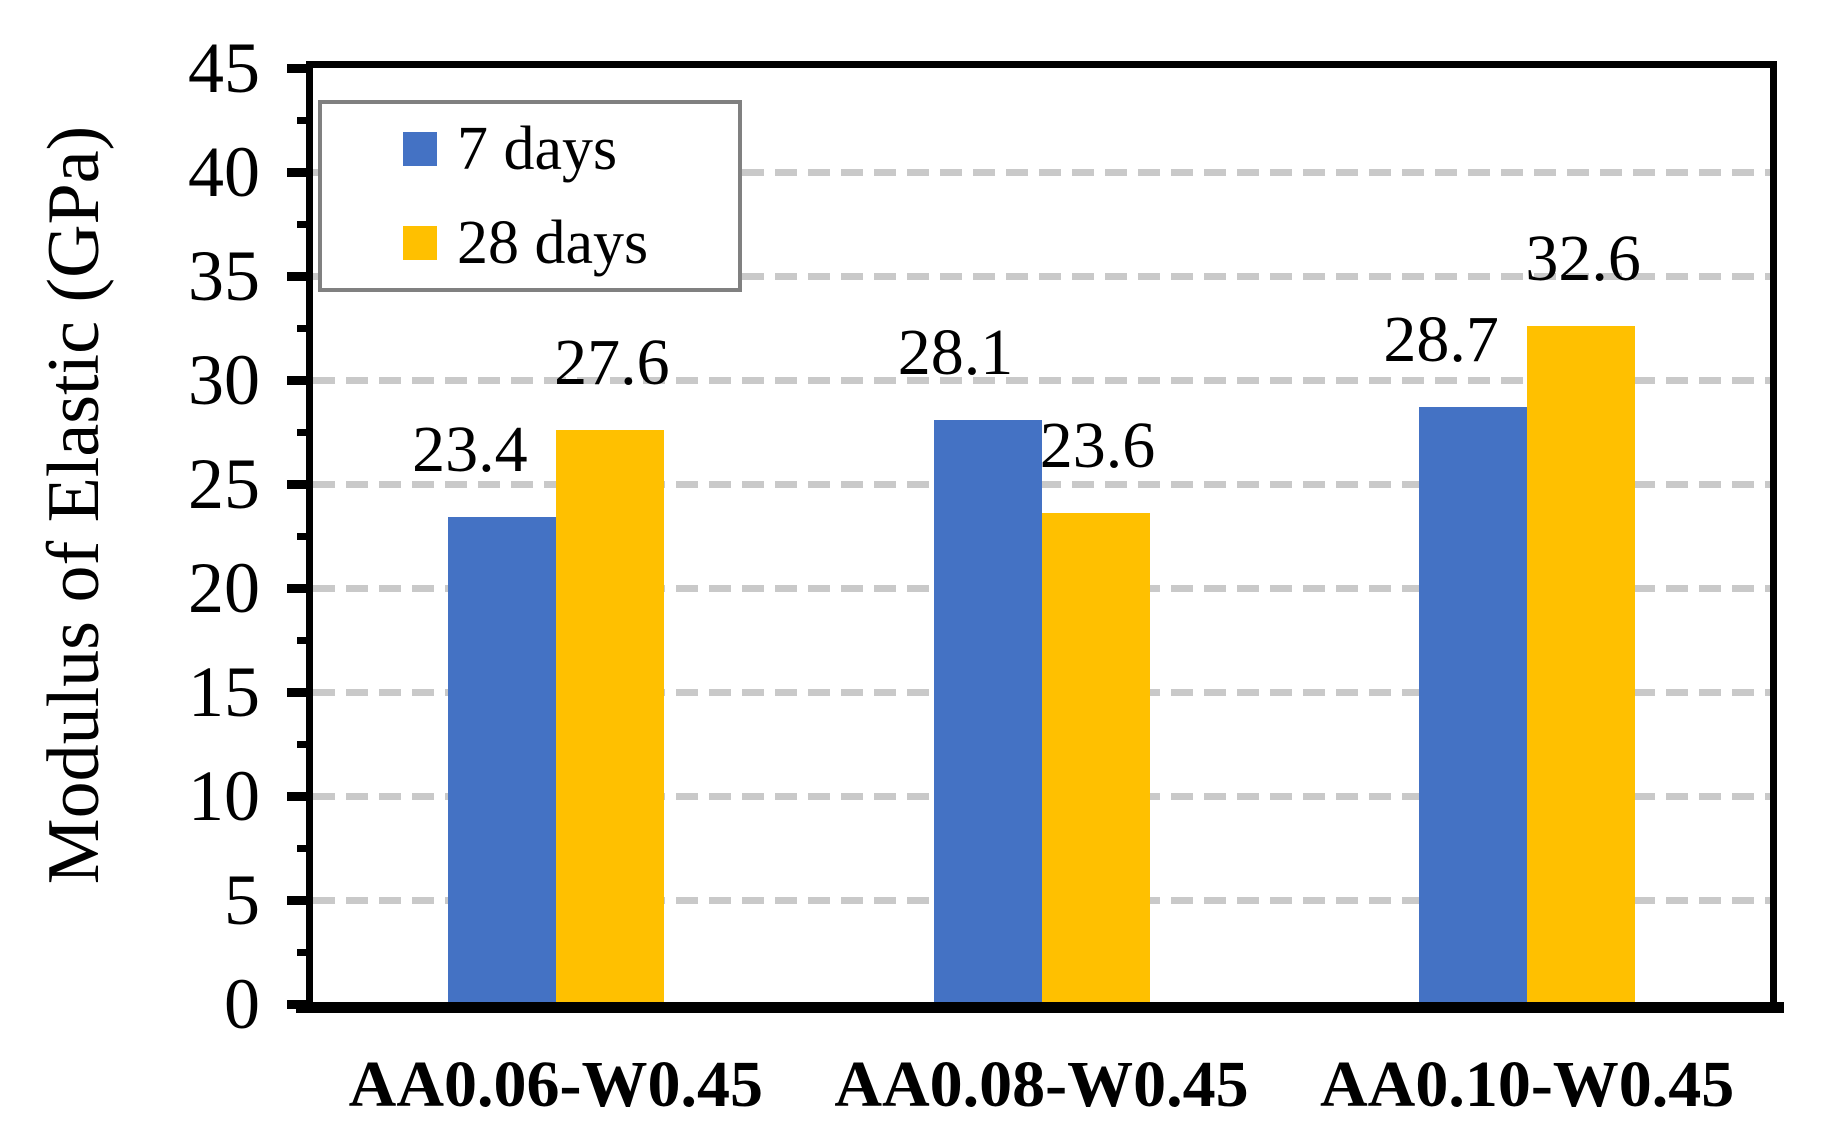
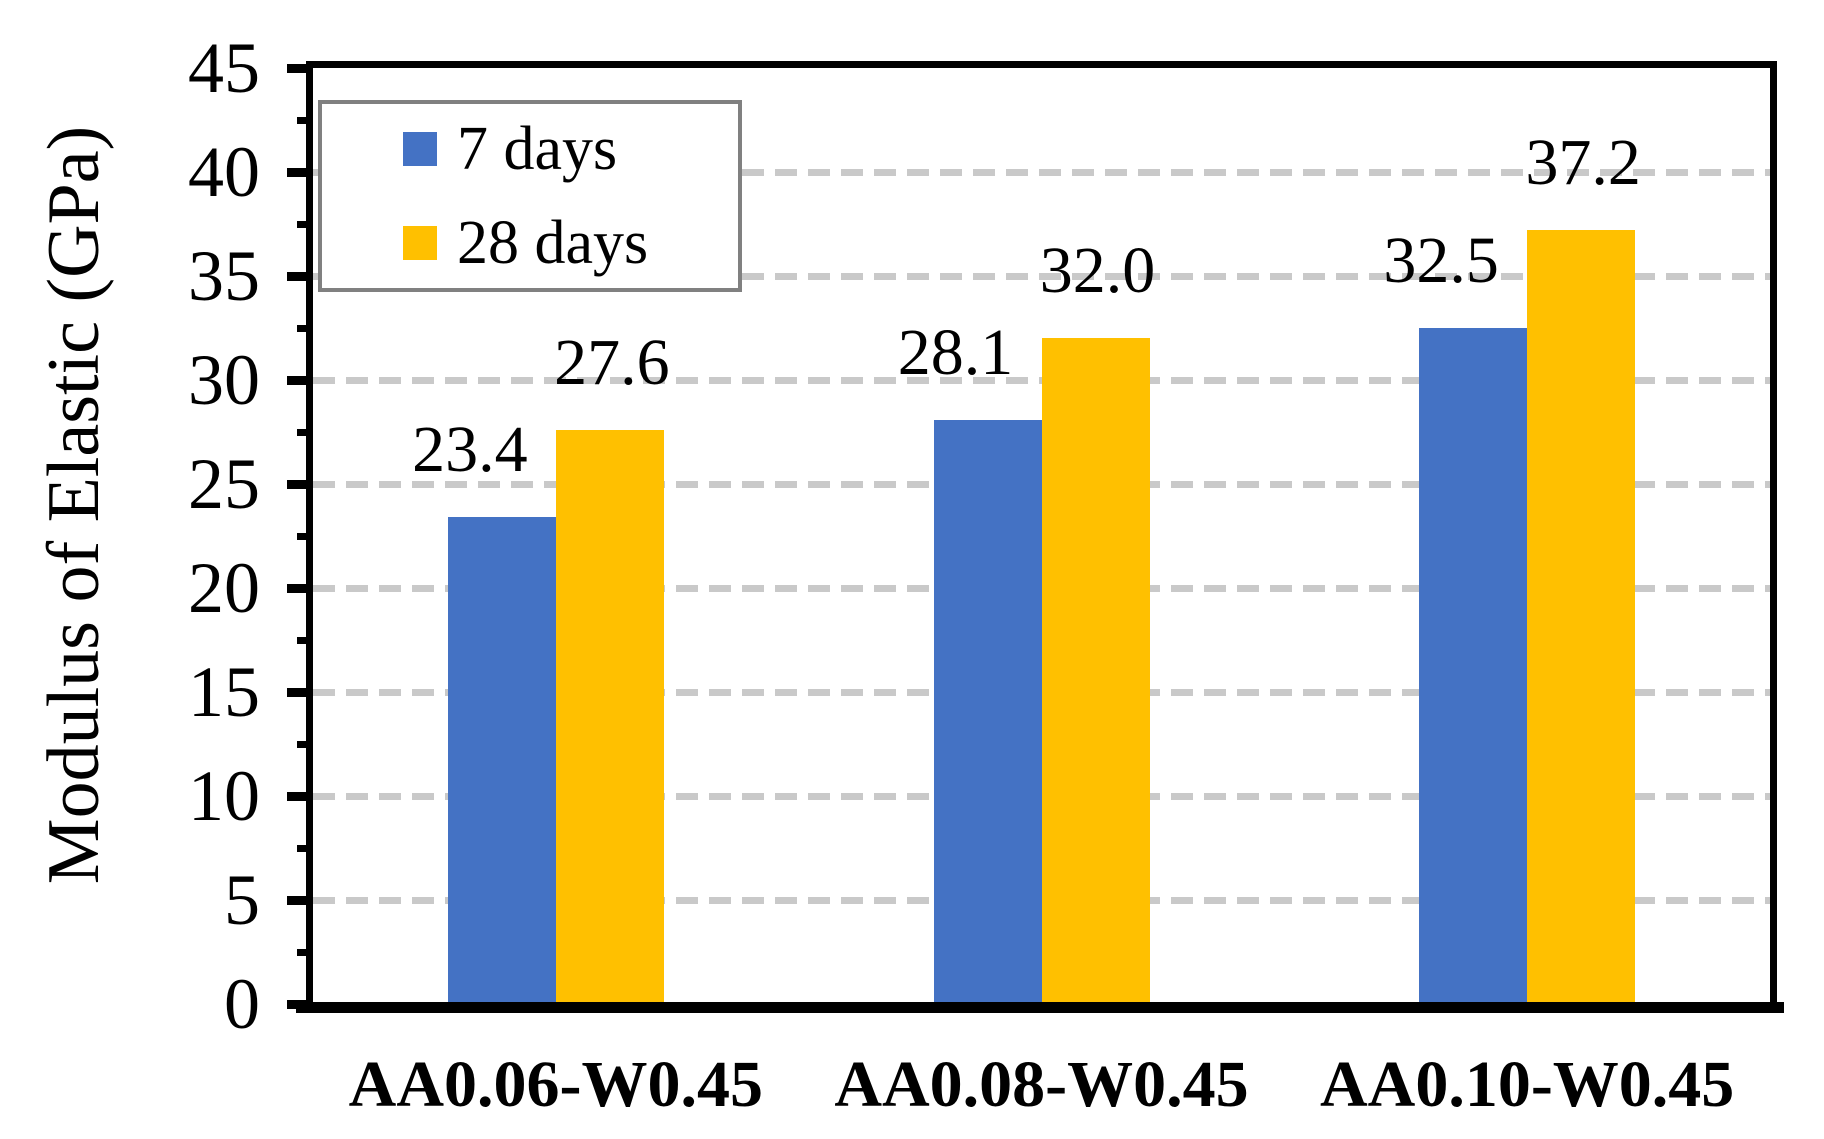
28 days/AA0.08-W0.45: 23.6 -> 32.0
7 days/AA0.10-W0.45: 28.7 -> 32.5
28 days/AA0.10-W0.45: 32.6 -> 37.2
